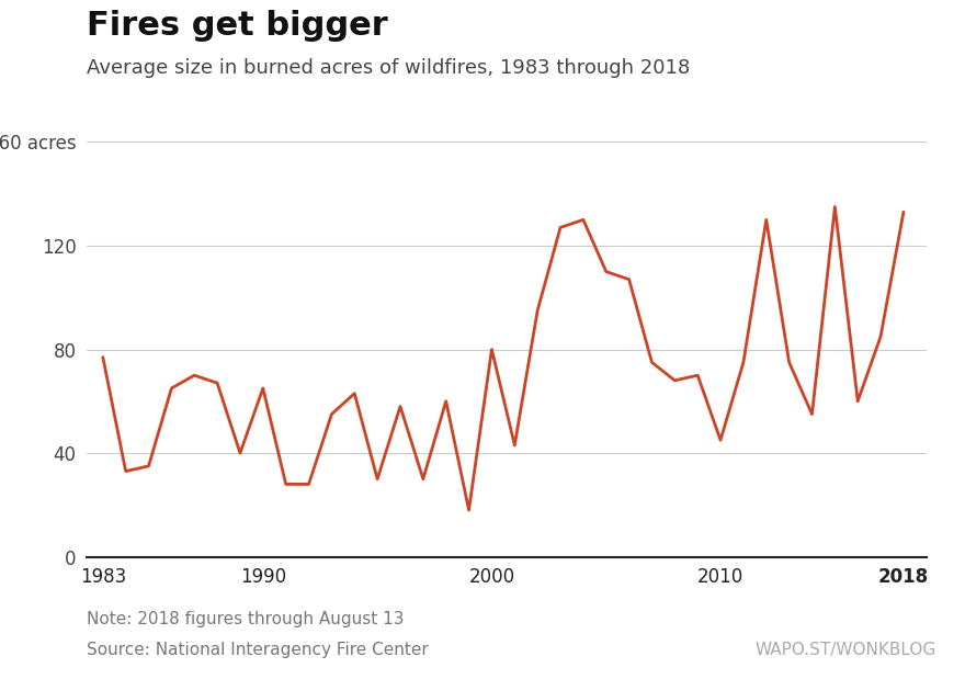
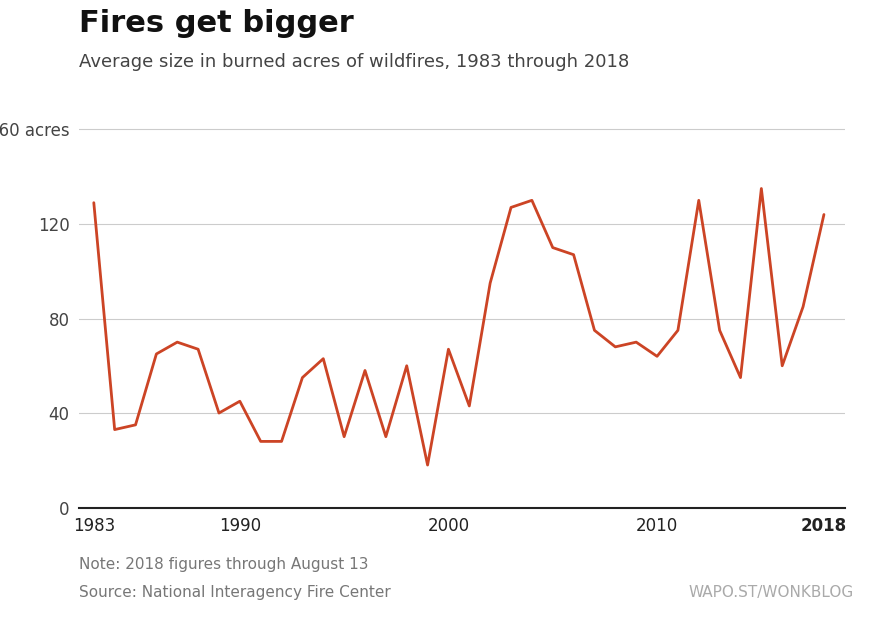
1983: 77 -> 129
1990: 65 -> 45
2000: 80 -> 67
2010: 45 -> 64
2018: 133 -> 124
